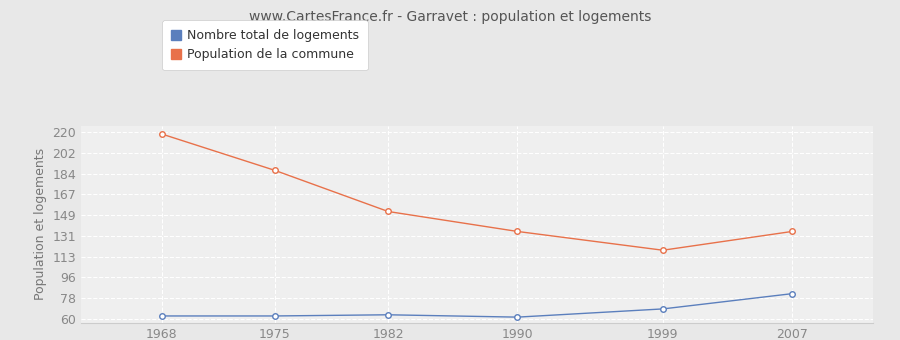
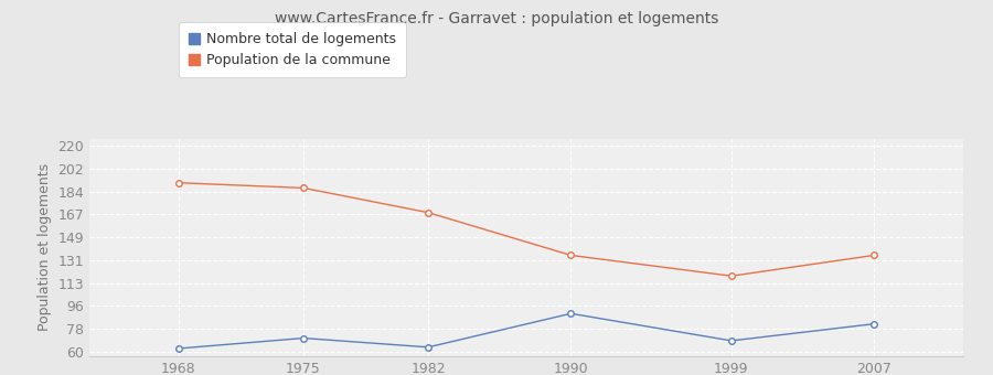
Population de la commune/1968: 218 -> 191
Nombre total de logements/1975: 63 -> 71
Population de la commune/1982: 152 -> 168
Nombre total de logements/1990: 62 -> 90
